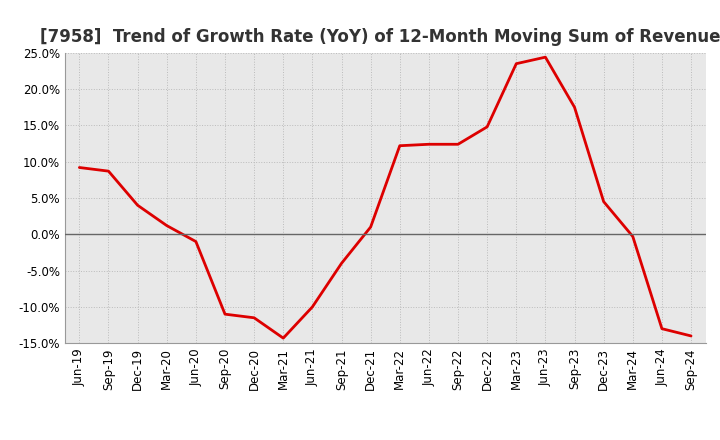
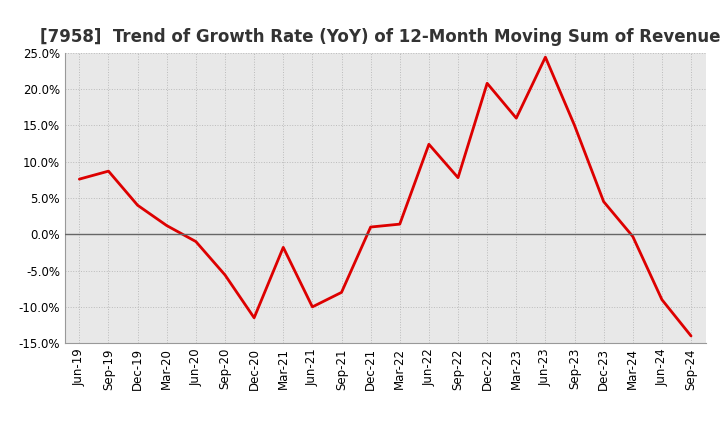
Jun-19: 9.2% -> 7.6%
Sep-20: -11.0% -> -5.6%
Mar-21: -14.3% -> -1.8%
Sep-21: -4.0% -> -8.0%
Mar-22: 12.2% -> 1.4%
Sep-22: 12.4% -> 7.8%
Dec-22: 14.8% -> 20.8%
Mar-23: 23.5% -> 16.0%
Sep-23: 17.5% -> 15.0%
Jun-24: -13.0% -> -9.0%
